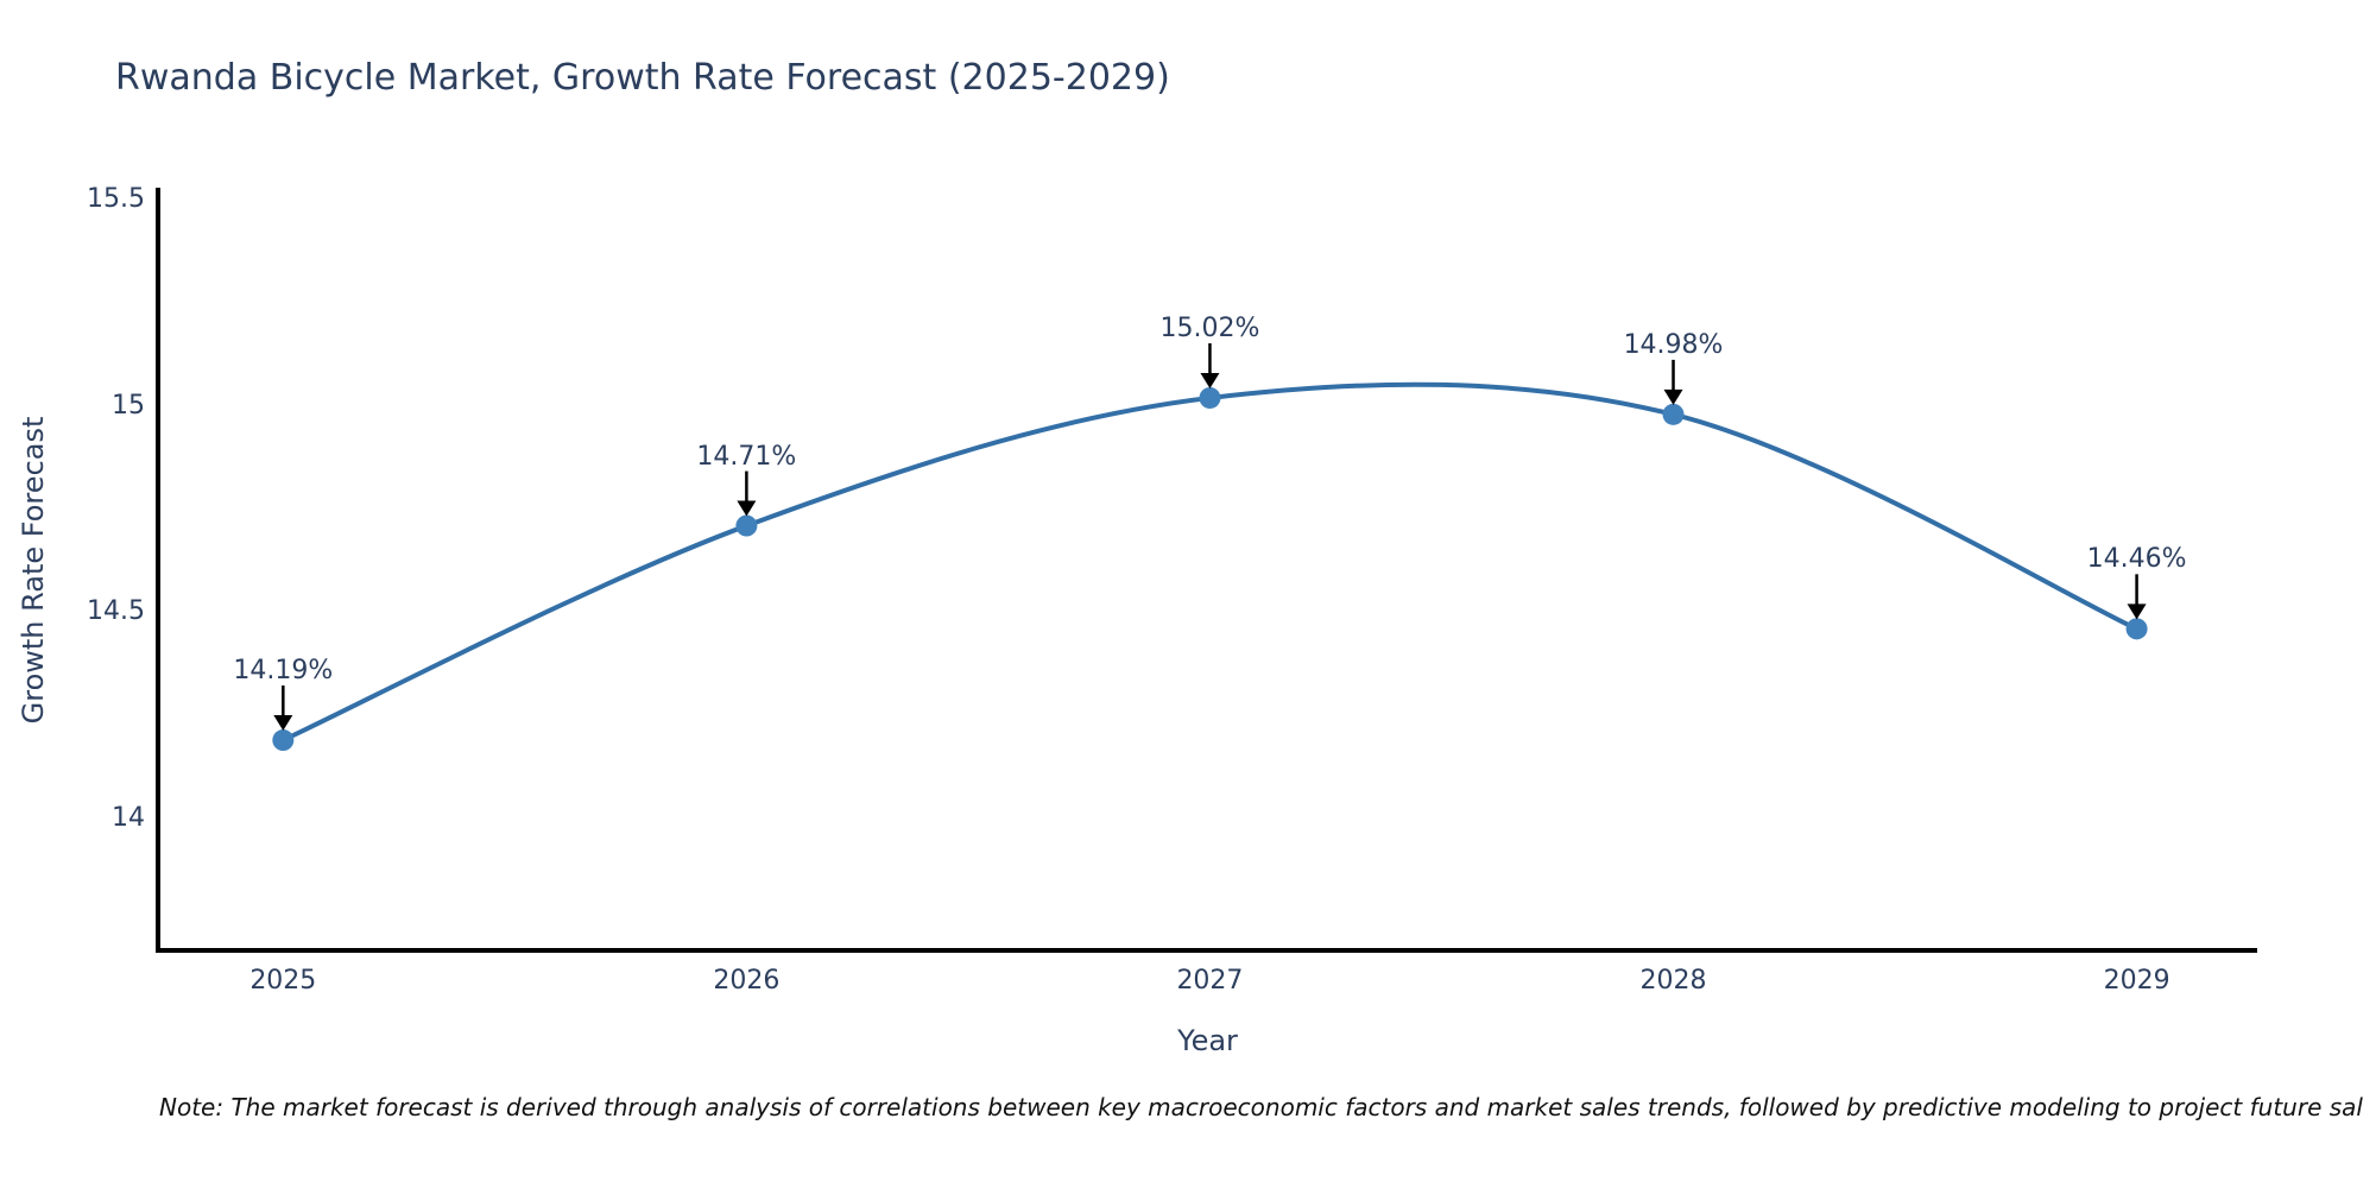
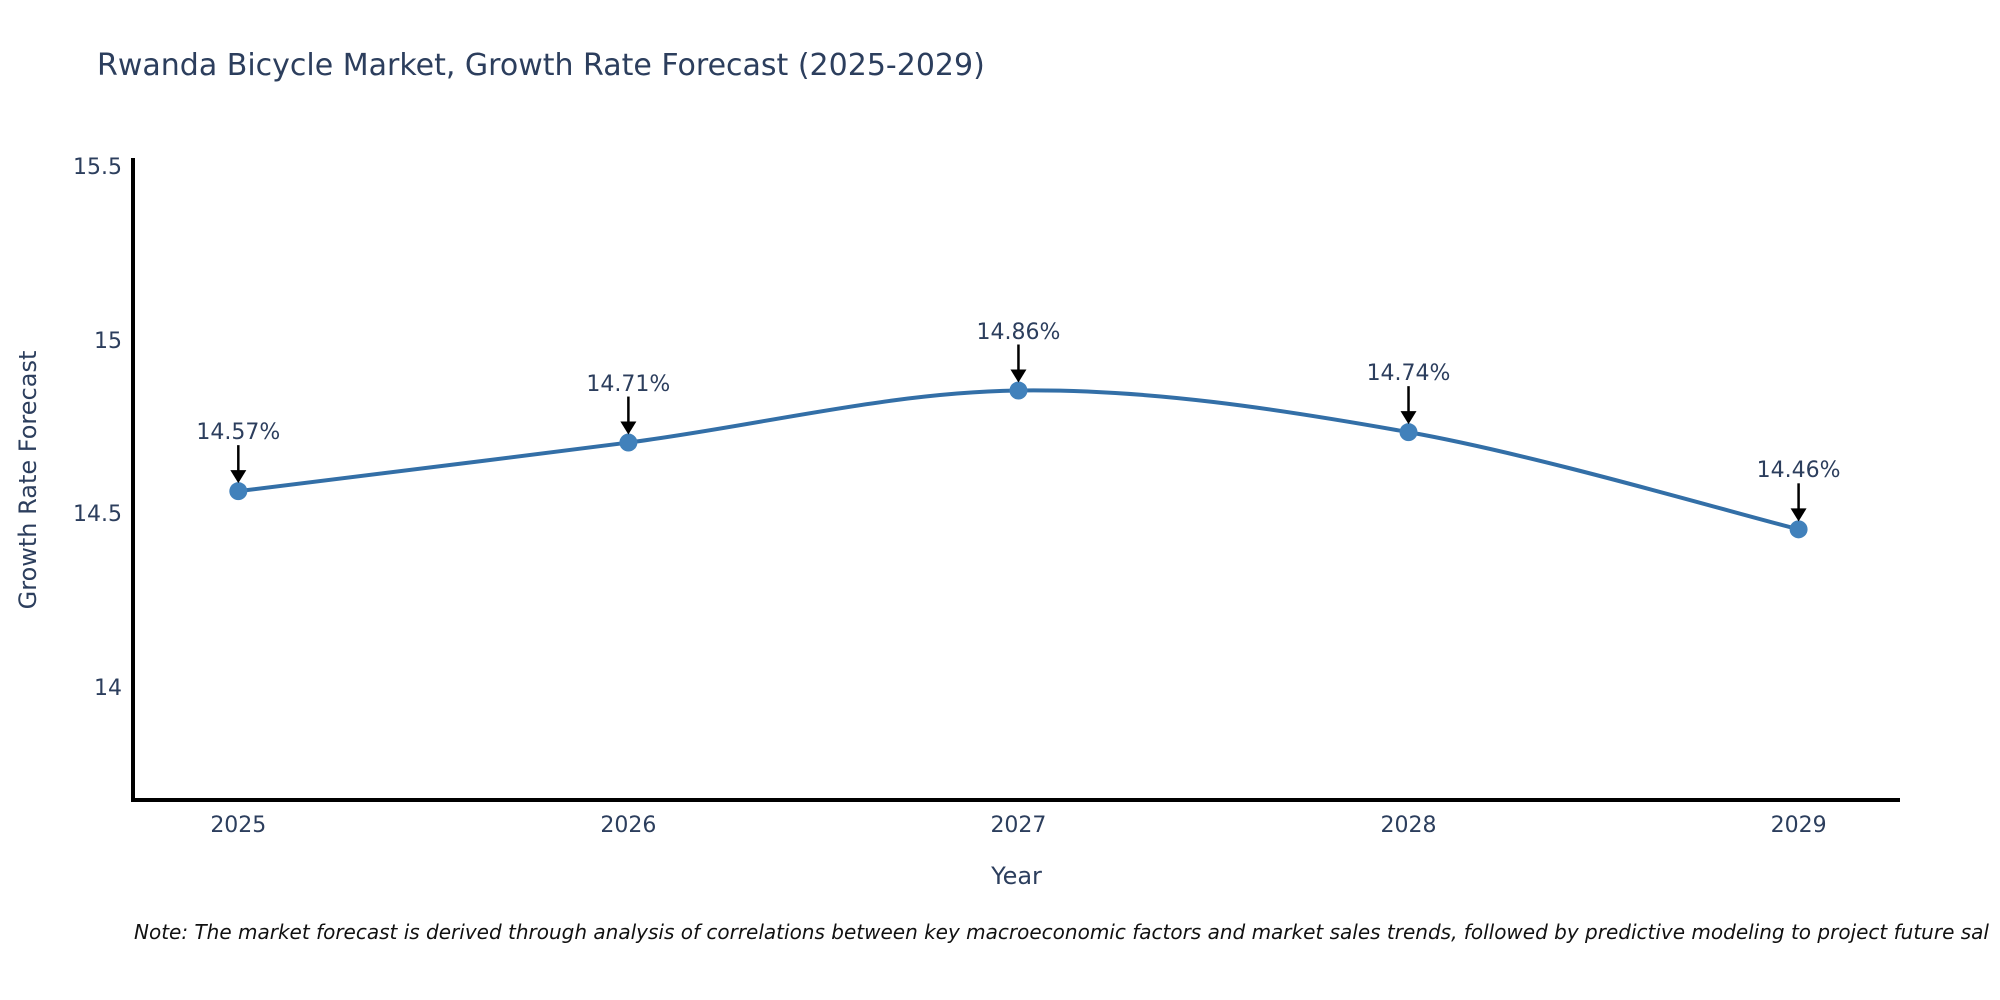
2025: 14.19% -> 14.57%
2027: 15.02% -> 14.86%
2028: 14.98% -> 14.74%
